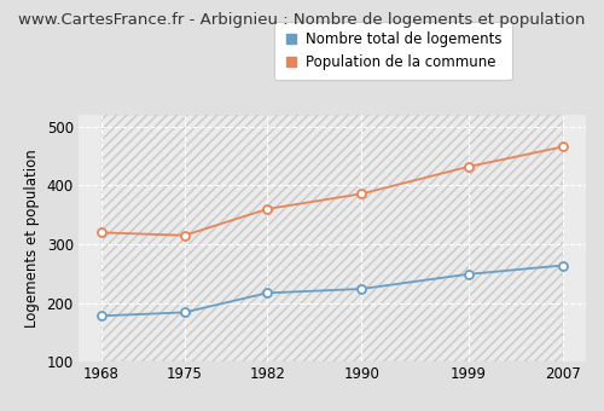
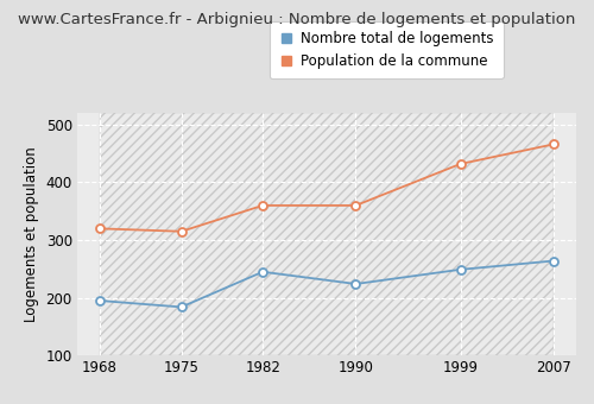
Nombre total de logements/1968: 178 -> 195
Nombre total de logements/1982: 217 -> 245
Population de la commune/1990: 386 -> 360
